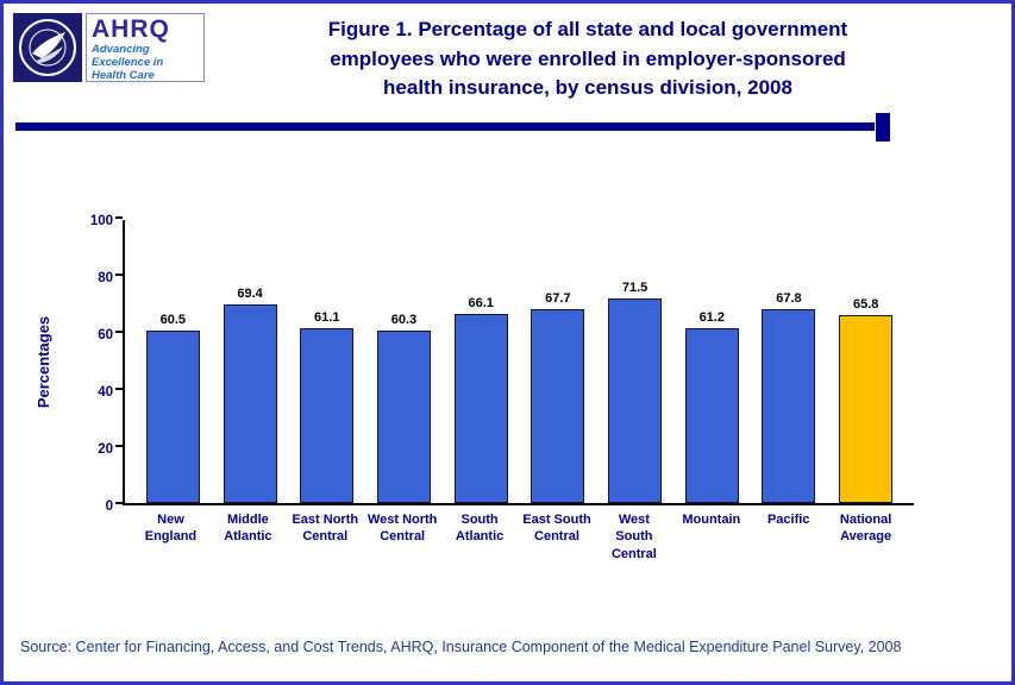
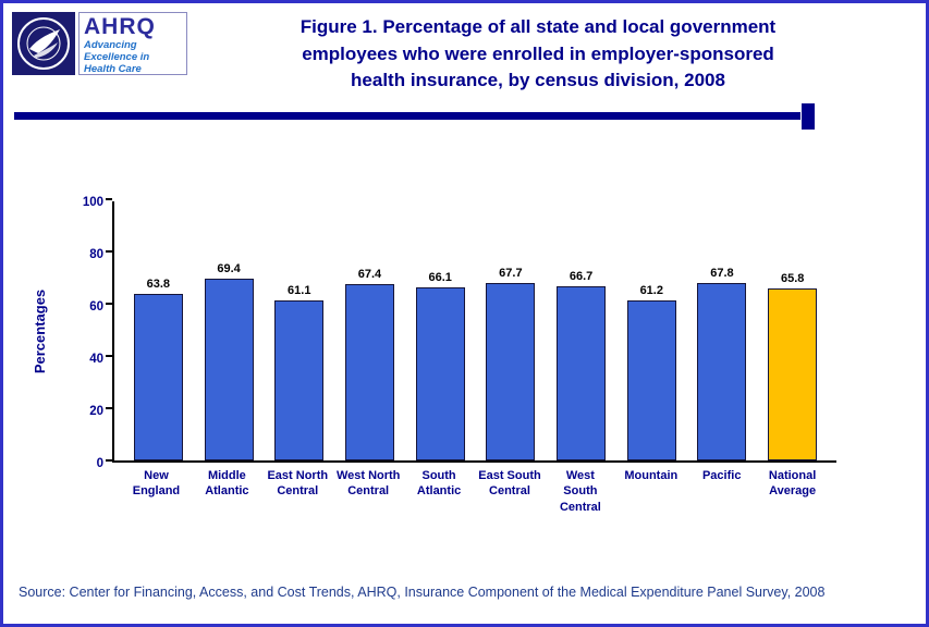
New England: 60.5 -> 63.8
West North Central: 60.3 -> 67.4
West South Central: 71.5 -> 66.7
